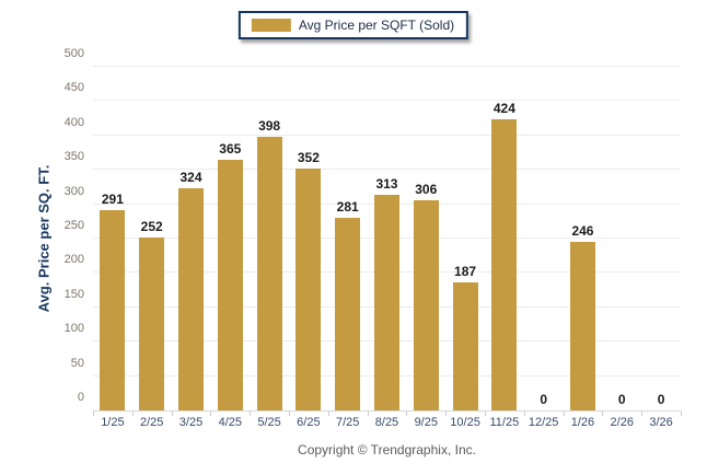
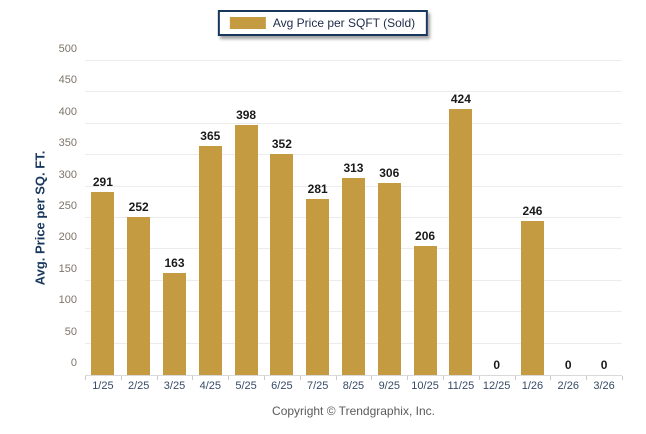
3/25: 324 -> 163
10/25: 187 -> 206
